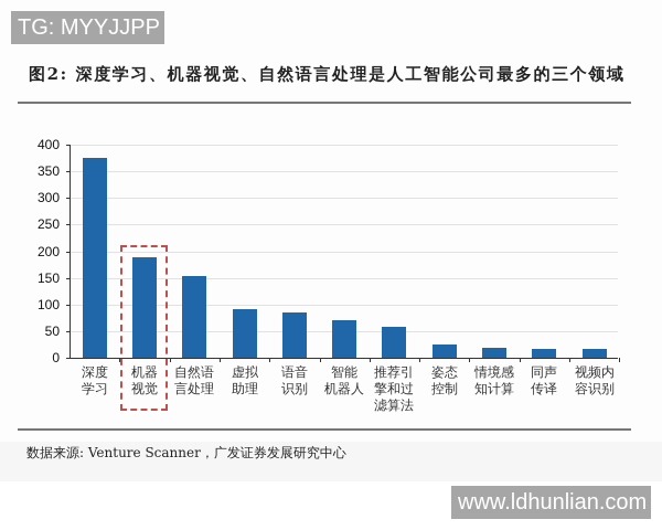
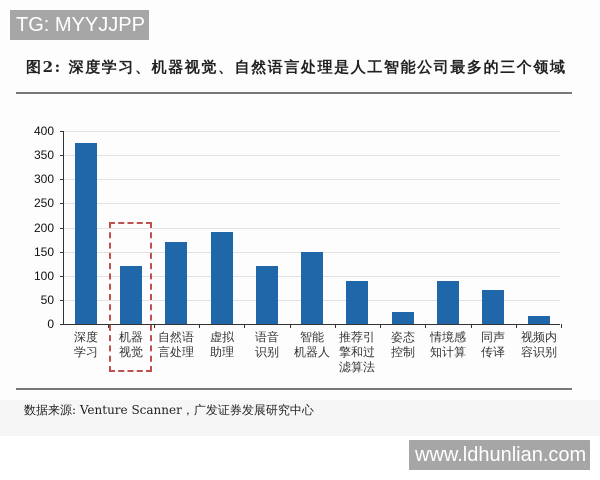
机器视觉: 190 -> 120
自然语言处理: 150 -> 170
虚拟助理: 90 -> 190
语音识别: 90 -> 120
智能机器人: 70 -> 150
推荐引擎和过滤算法: 60 -> 90
情境感知计算: 20 -> 90
同声传译: 20 -> 70
